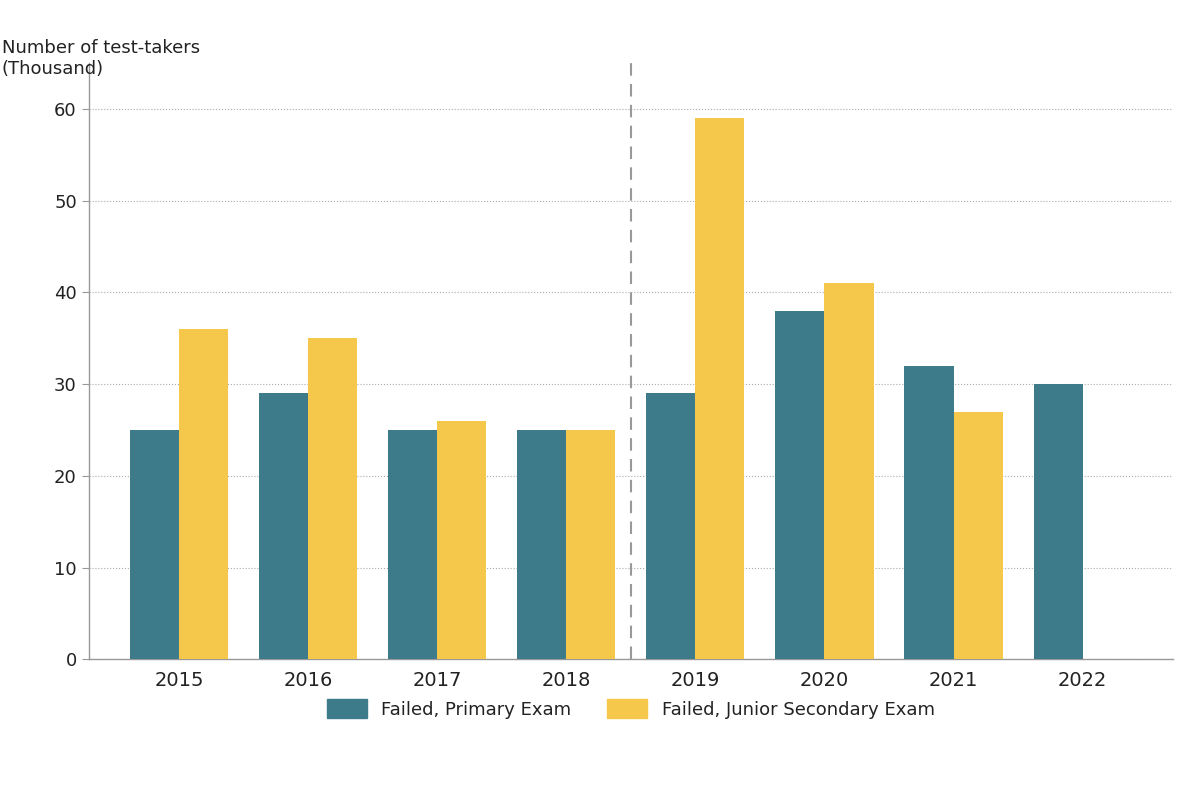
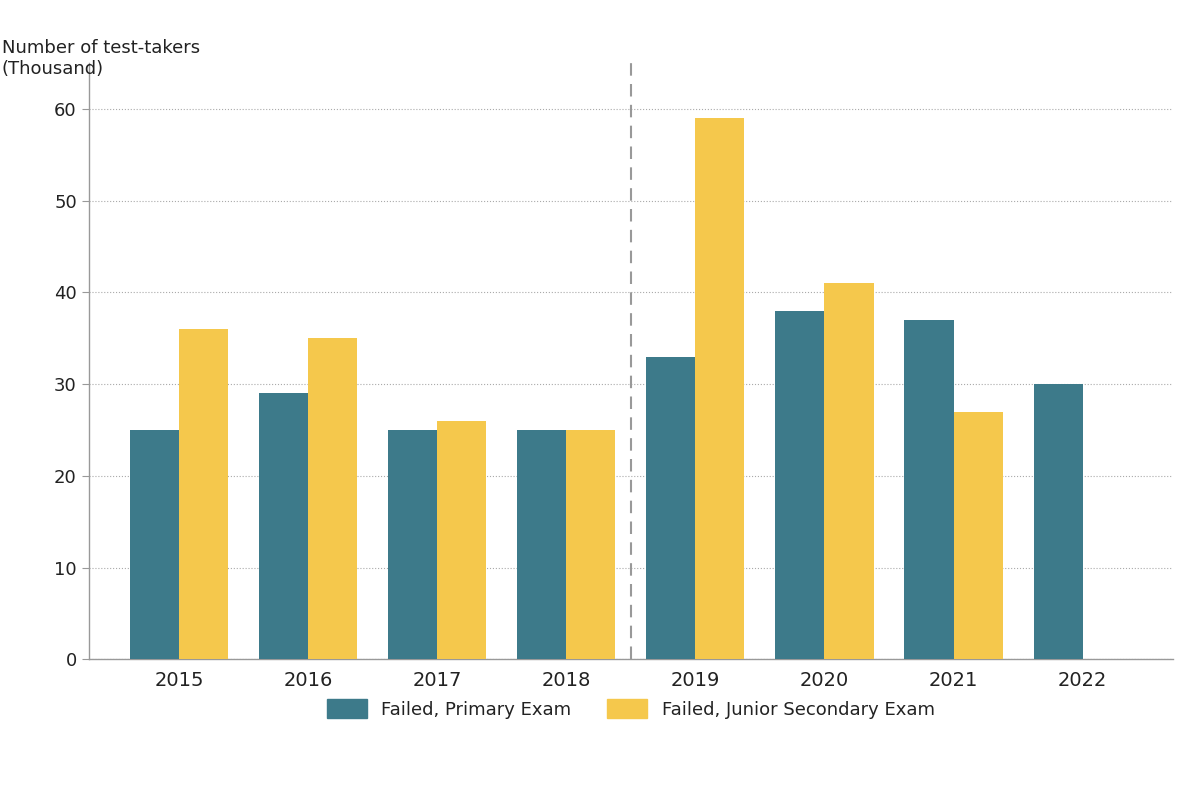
Failed, Primary Exam/2019: 29 -> 33
Failed, Primary Exam/2021: 32 -> 37
